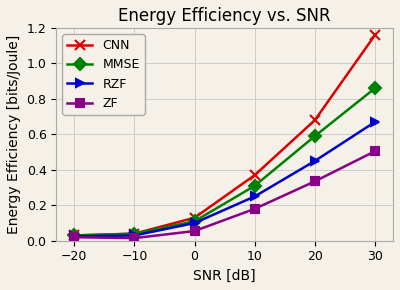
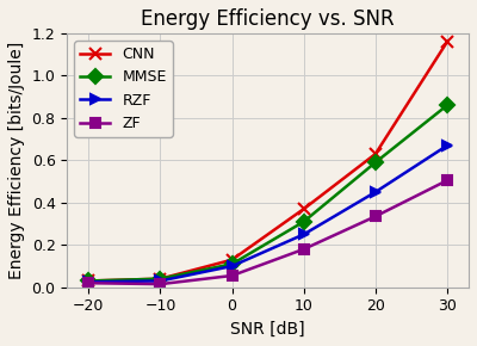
CNN/20: 0.68 -> 0.63
